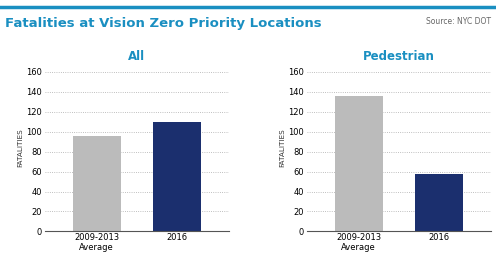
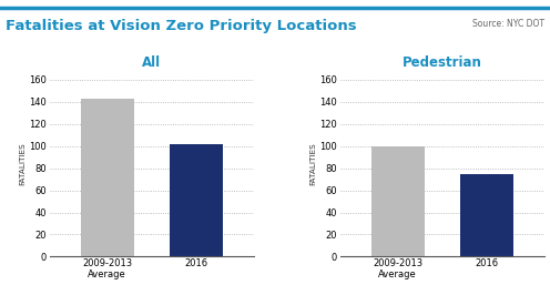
All/2009-2013 Average: 96 -> 143
All/2016: 110 -> 102
Pedestrian/2009-2013 Average: 136 -> 100
Pedestrian/2016: 58 -> 75
